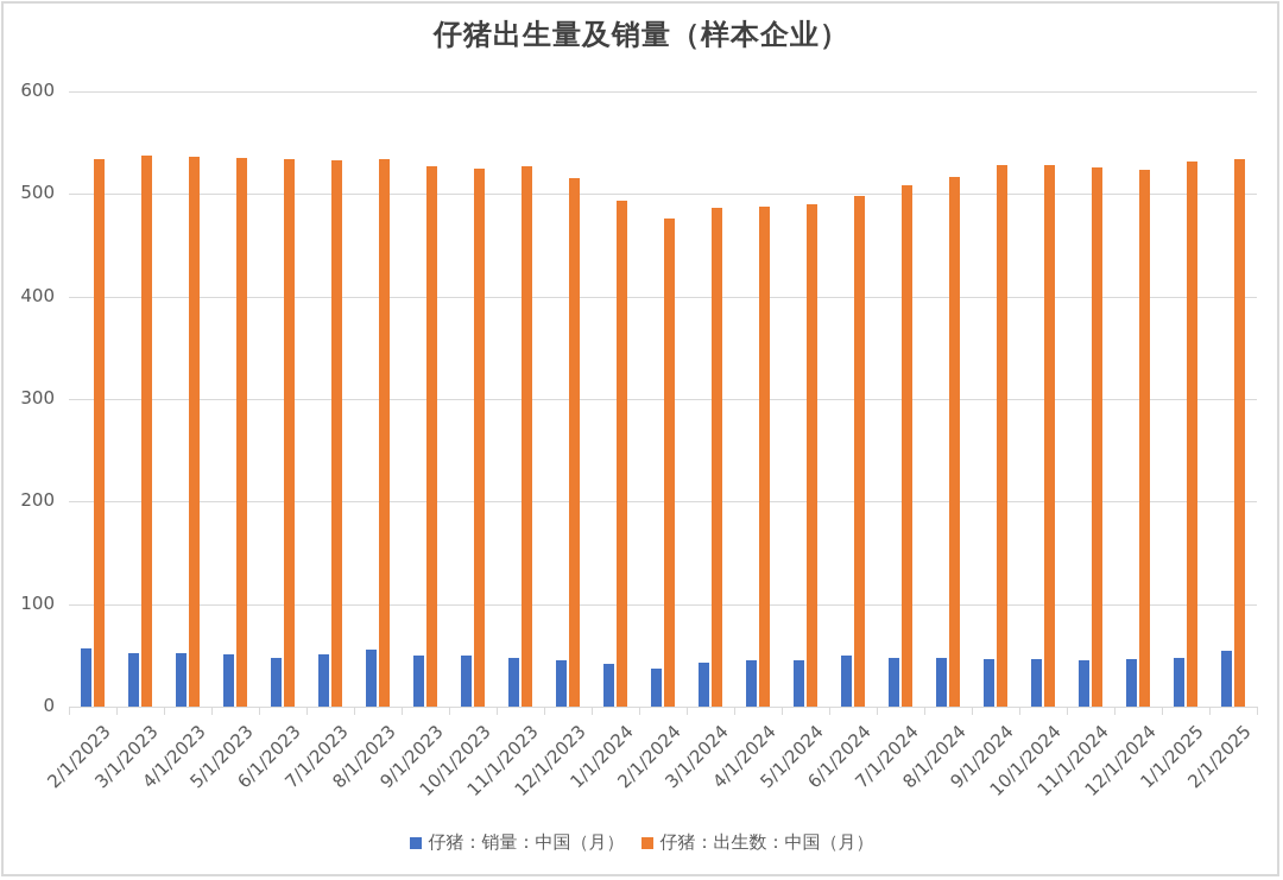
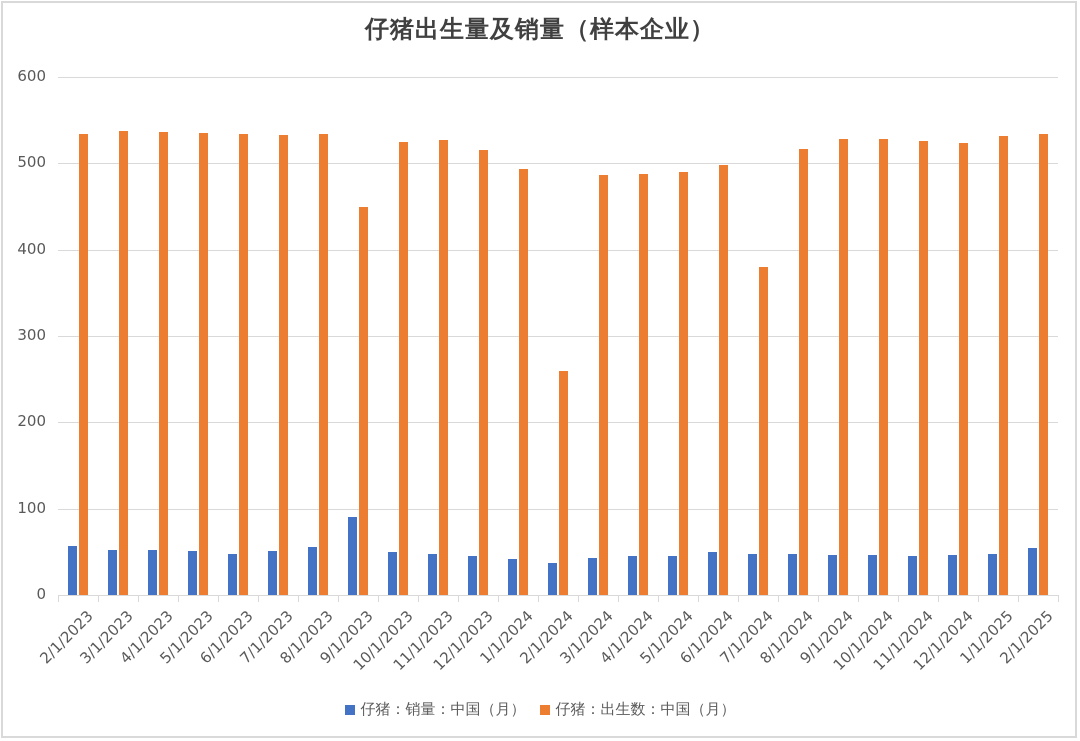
仔猪：销量：中国（月）/9/1/2023: 50 -> 90
仔猪：出生数：中国（月）/9/1/2023: 530 -> 450
仔猪：出生数：中国（月）/2/1/2024: 480 -> 260
仔猪：出生数：中国（月）/7/1/2024: 510 -> 380
